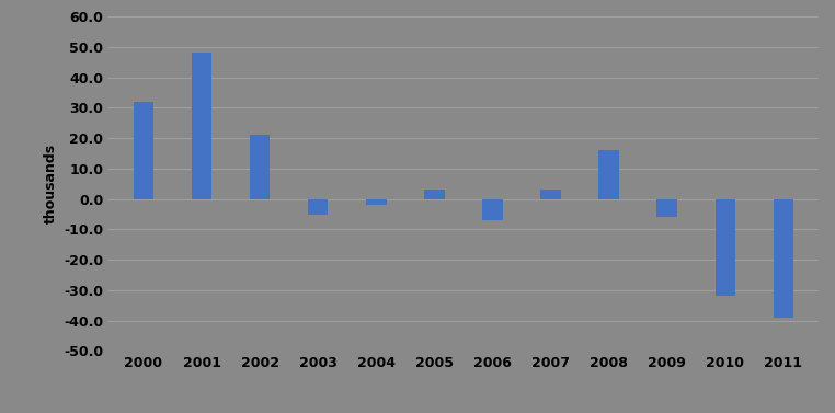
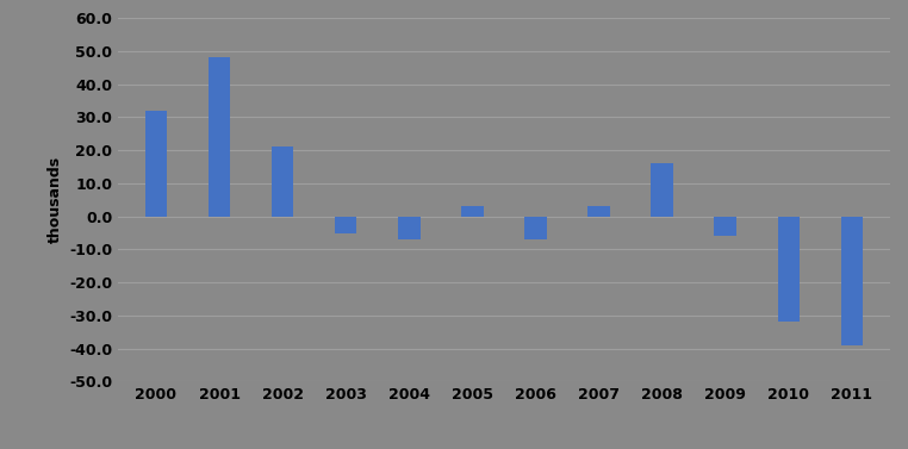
2004: -2 -> -7
